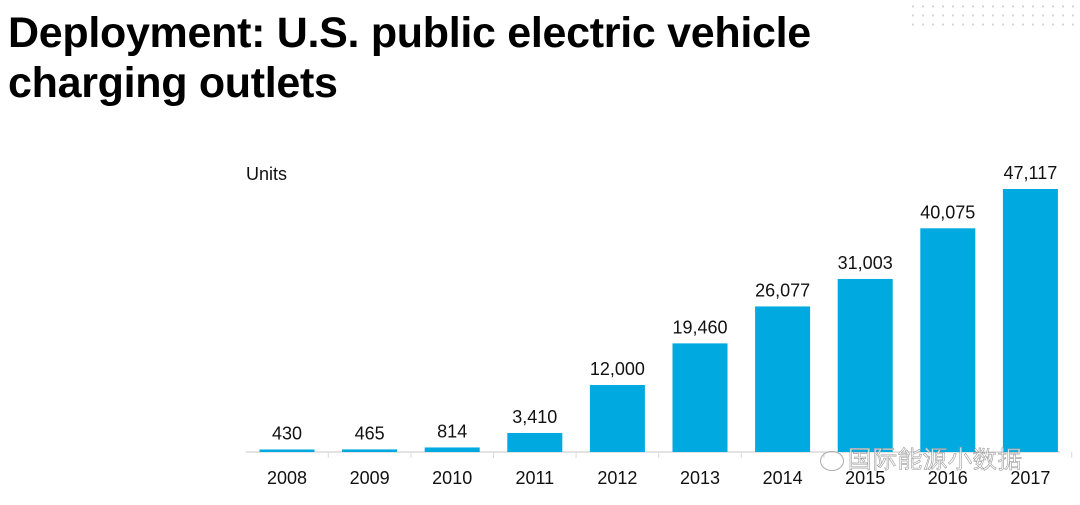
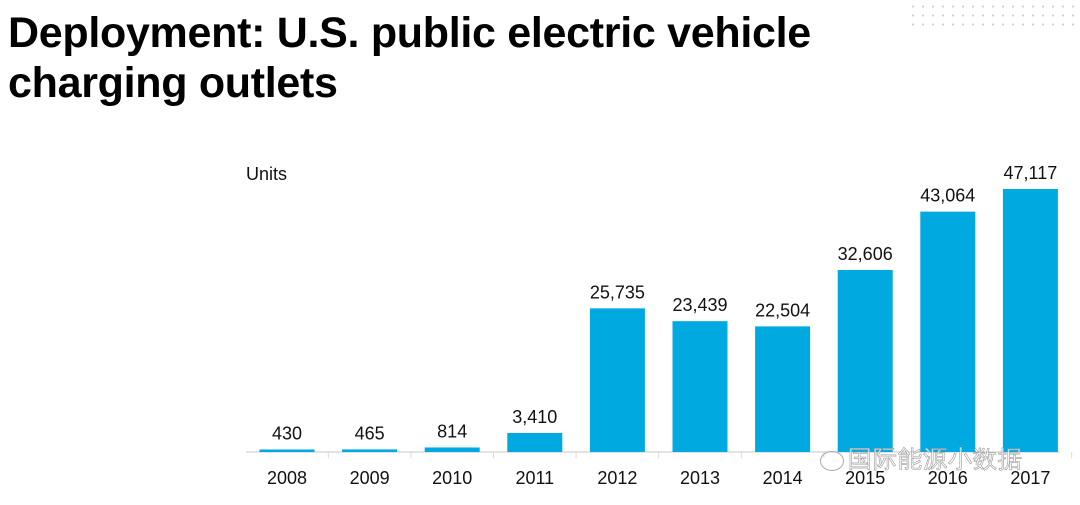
2012: 12,000 -> 25,735
2013: 19,460 -> 23,439
2014: 26,077 -> 22,504
2015: 31,003 -> 32,606
2016: 40,075 -> 43,064
